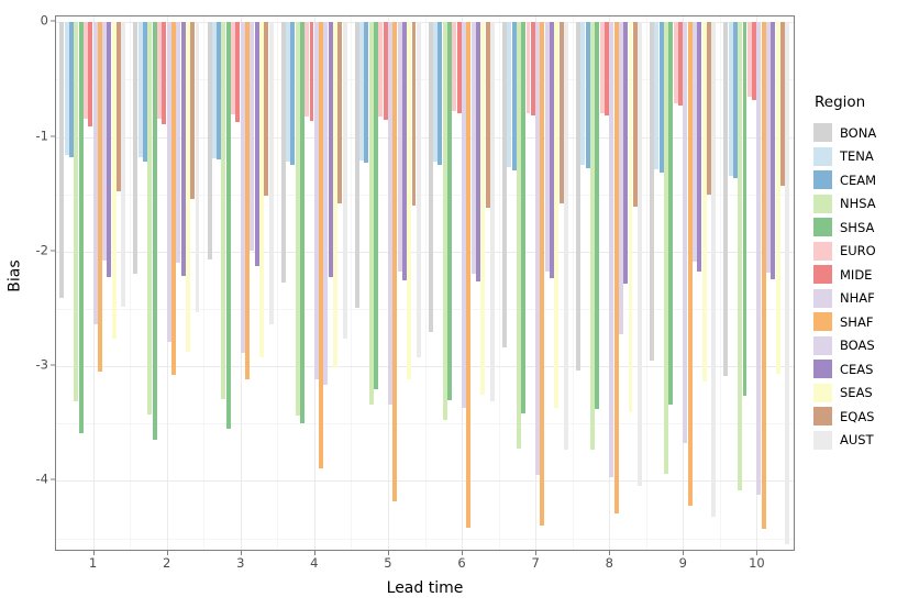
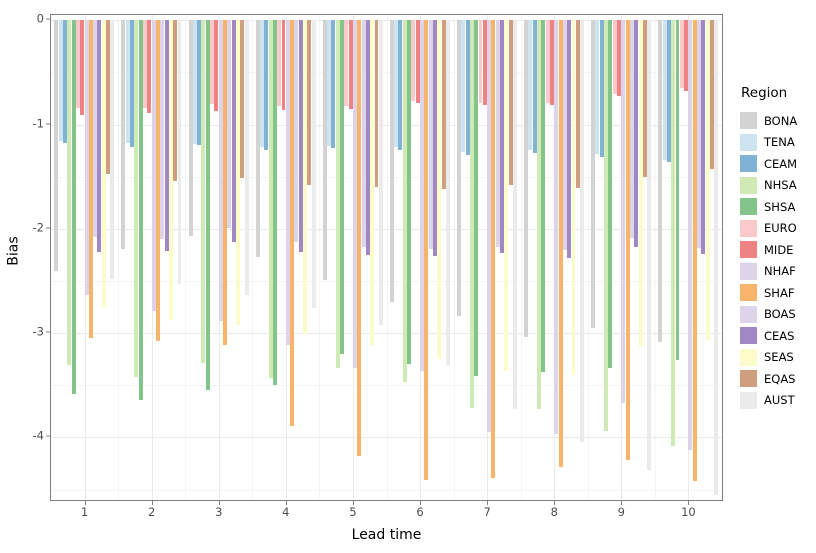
BOAS/4: -3.16 -> -2.13
BOAS/8: -2.72 -> -2.20
